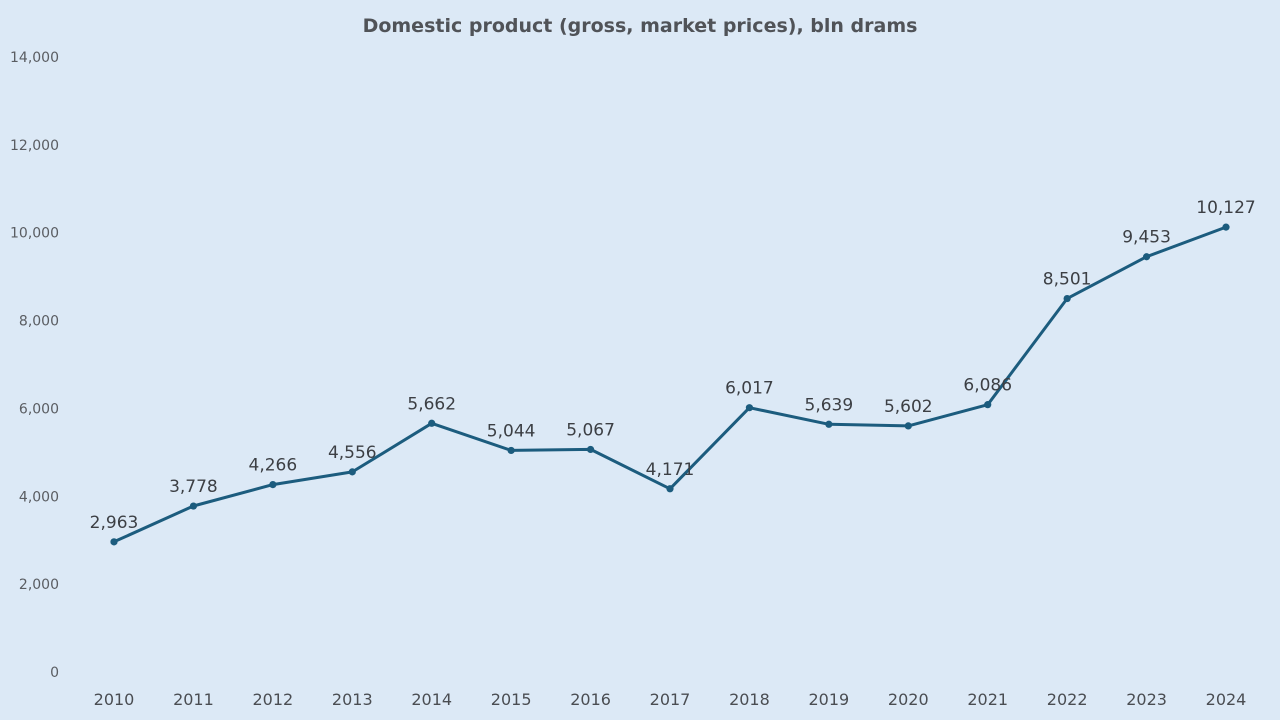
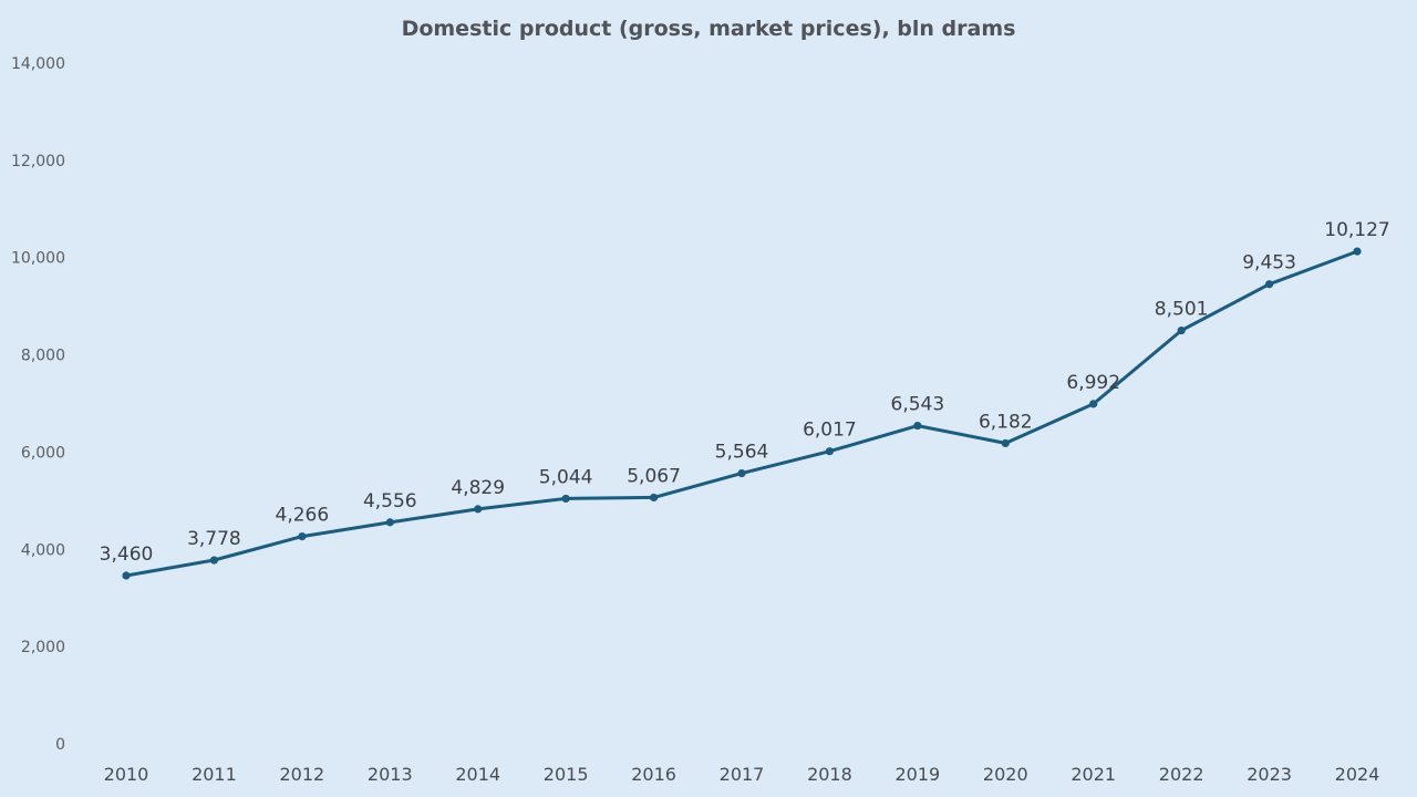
2010: 2,963 -> 3,460
2014: 5,662 -> 4,829
2017: 4,171 -> 5,564
2019: 5,639 -> 6,543
2020: 5,602 -> 6,182
2021: 6,086 -> 6,992
